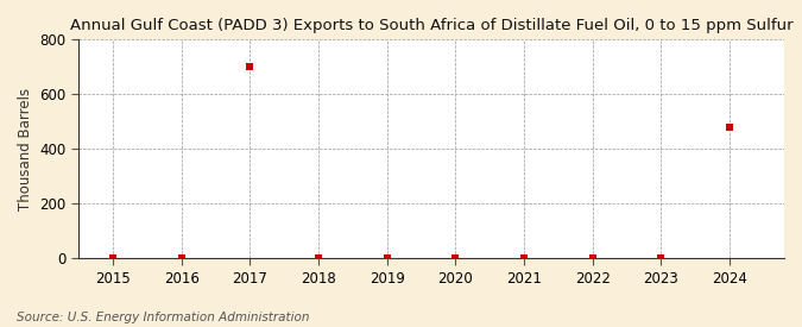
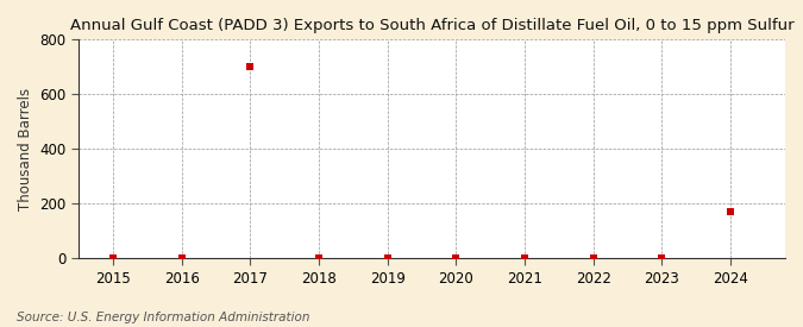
2024: 480 -> 170
